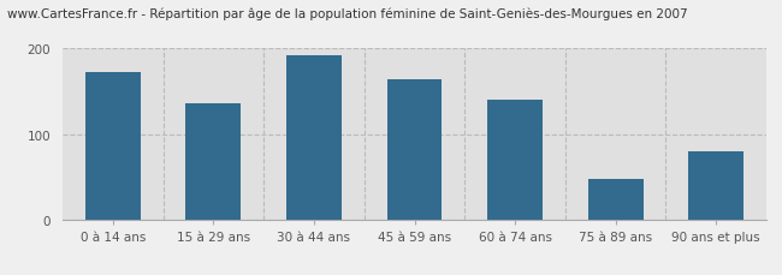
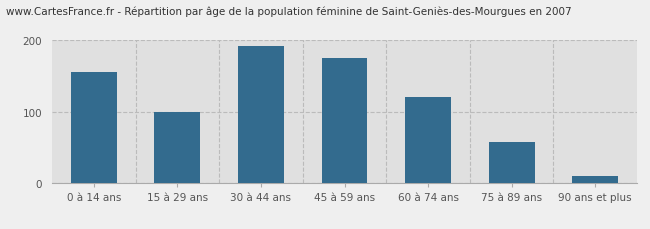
0 à 14 ans: 172 -> 155
15 à 29 ans: 136 -> 100
45 à 59 ans: 164 -> 175
60 à 74 ans: 140 -> 120
75 à 89 ans: 48 -> 58
90 ans et plus: 80 -> 10
